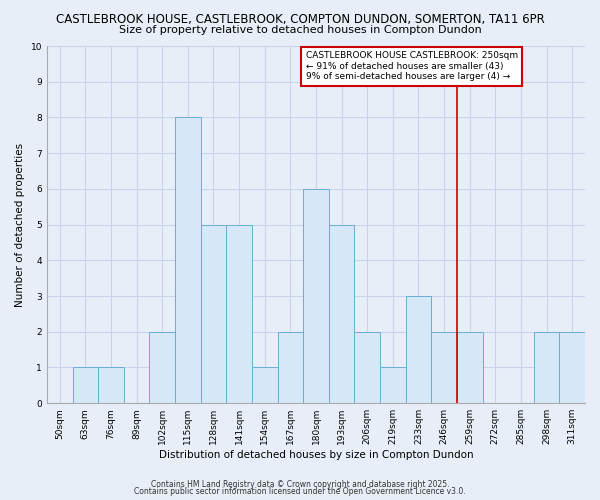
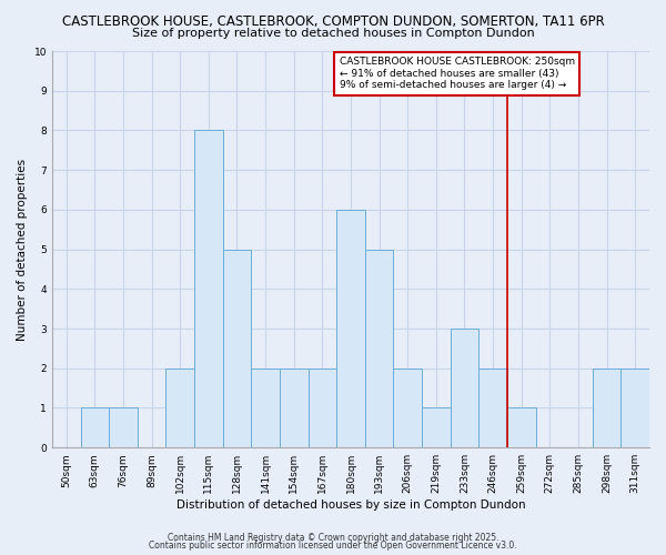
141sqm: 5 -> 2
154sqm: 1 -> 2
259sqm: 2 -> 1
